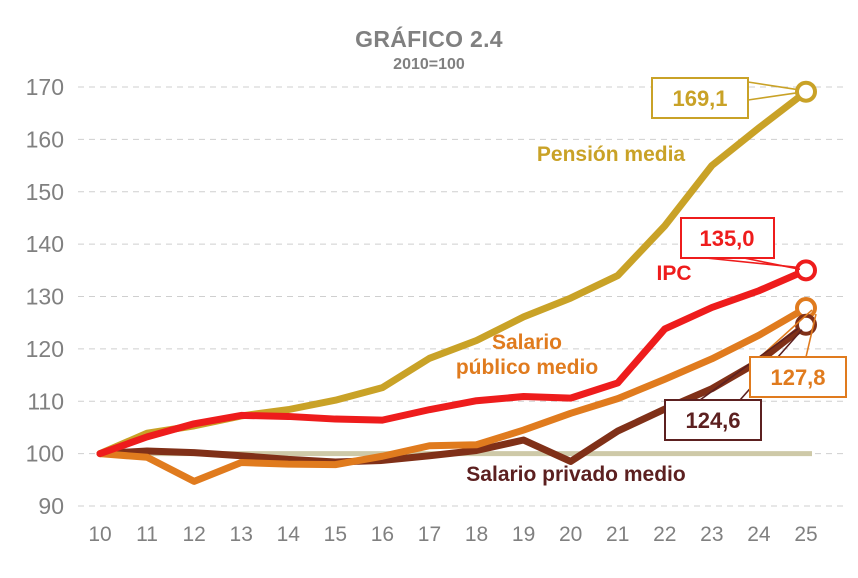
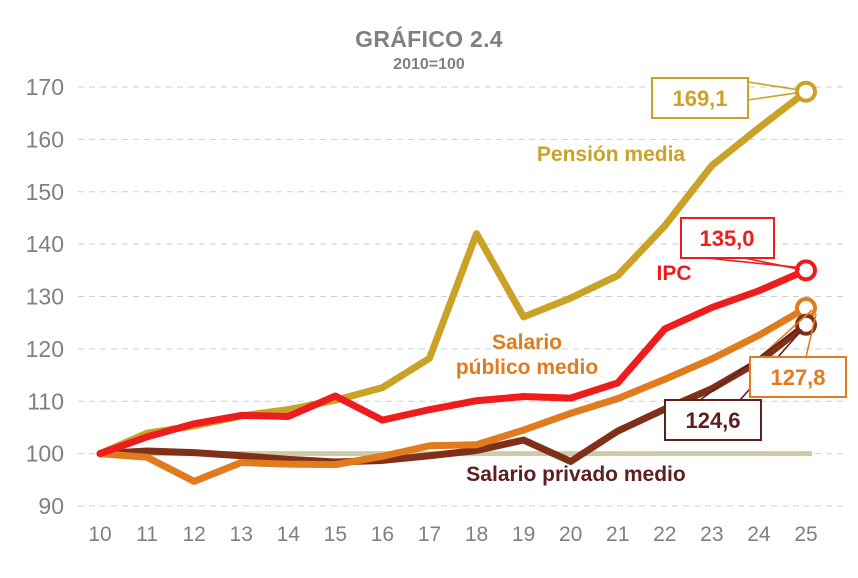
IPC/15: 107 -> 111
Pensión media/18: 122 -> 142
